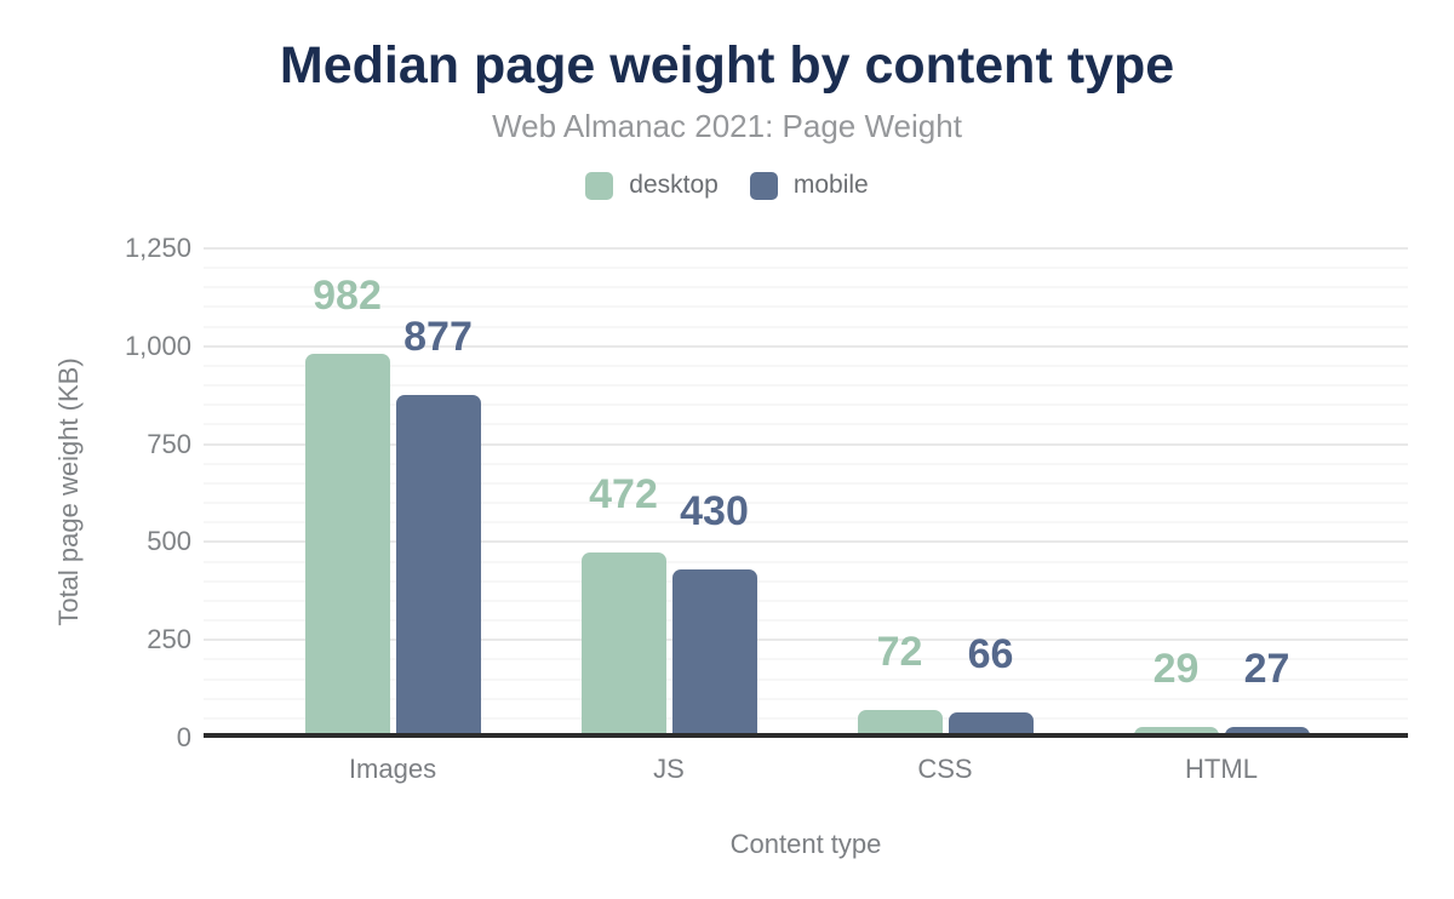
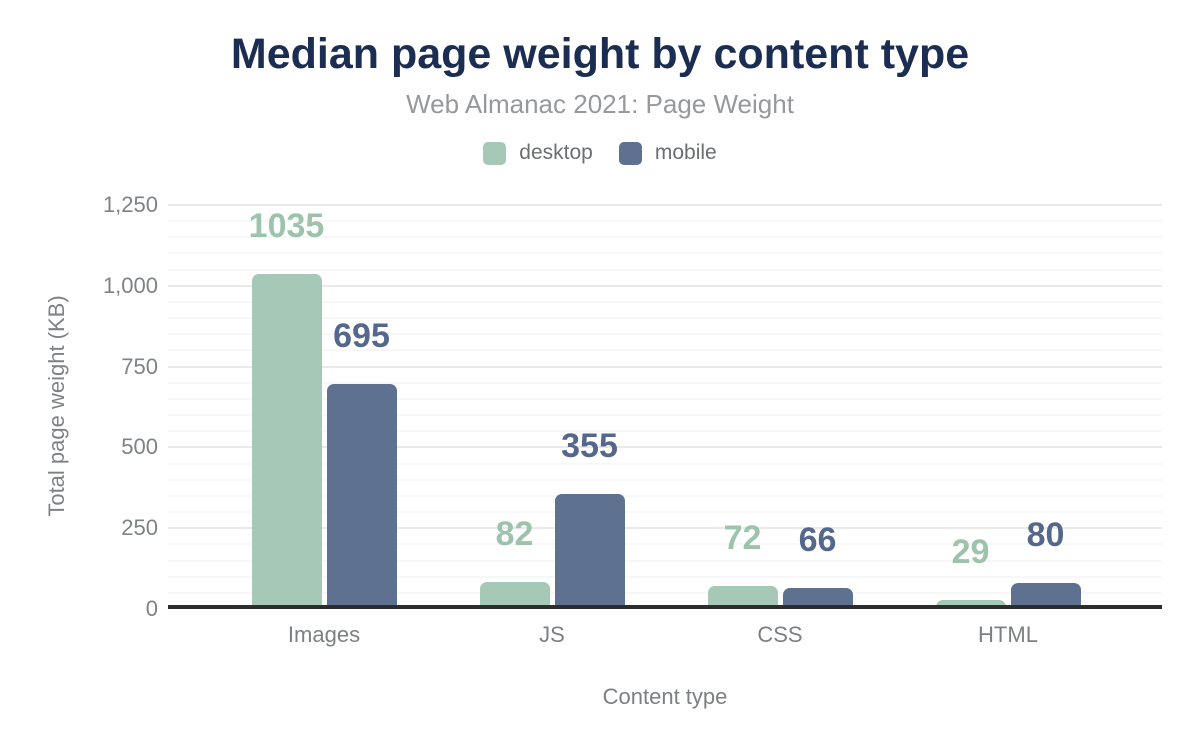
desktop/Images: 982 -> 1035
mobile/Images: 877 -> 695
desktop/JS: 472 -> 82
mobile/JS: 430 -> 355
mobile/HTML: 27 -> 80
